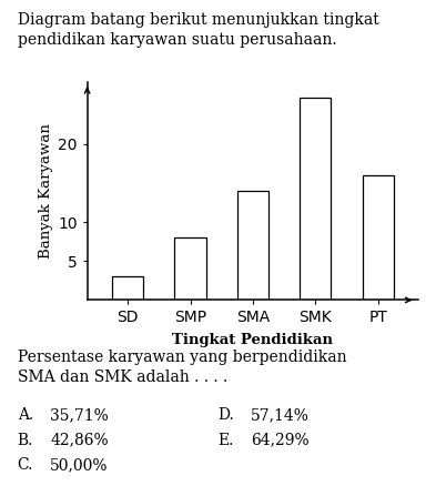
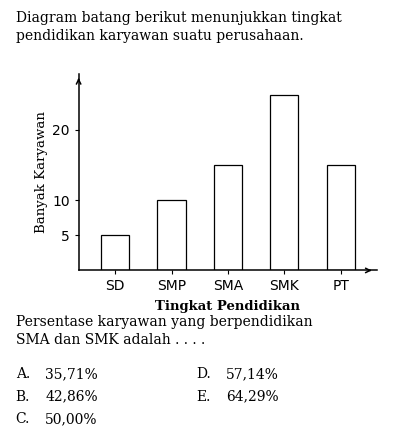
SD: 3 -> 5
SMP: 8 -> 10
SMA: 14 -> 15
SMK: 26 -> 25
PT: 16 -> 15
